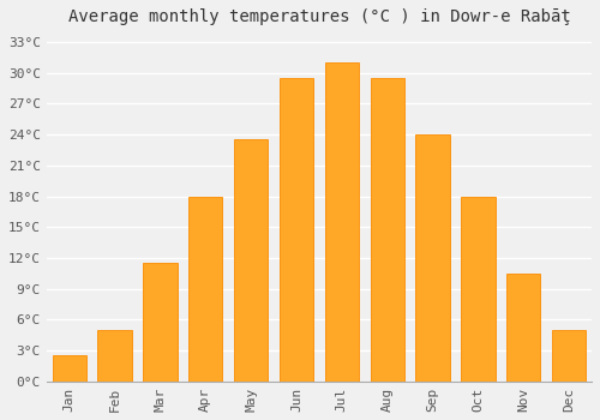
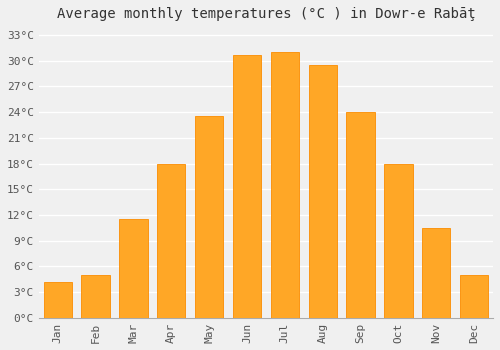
Jan: 2.5°C -> 4.2°C
Jun: 29.5°C -> 30.6°C
